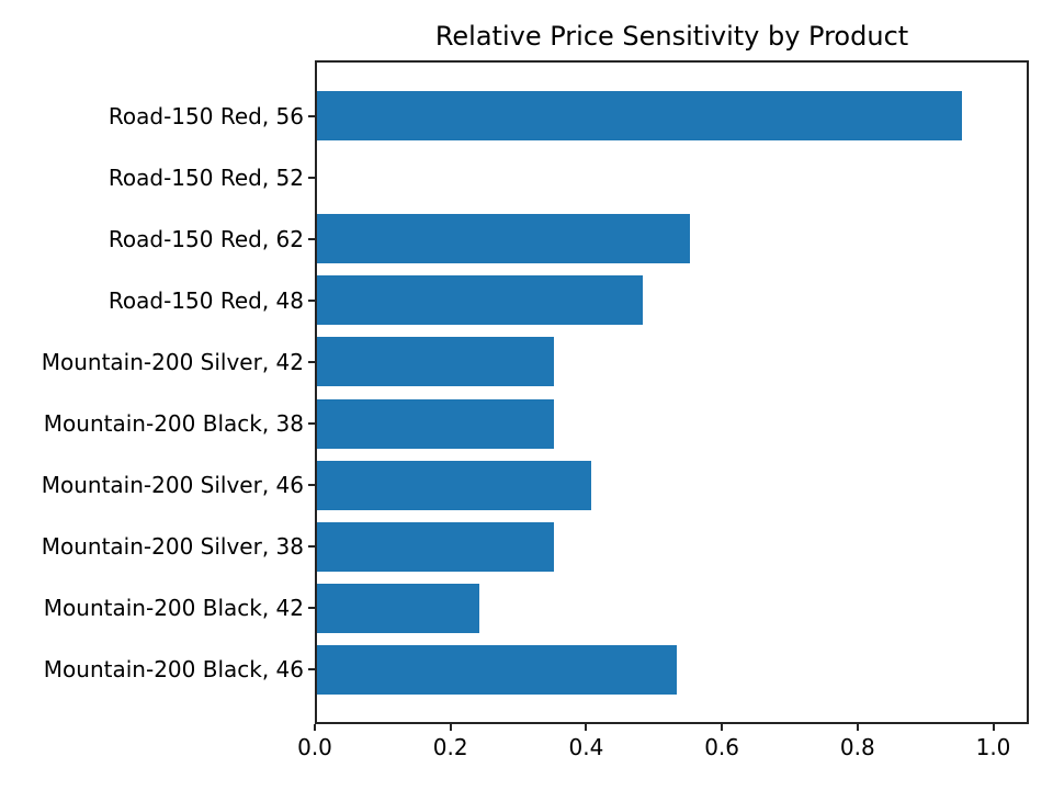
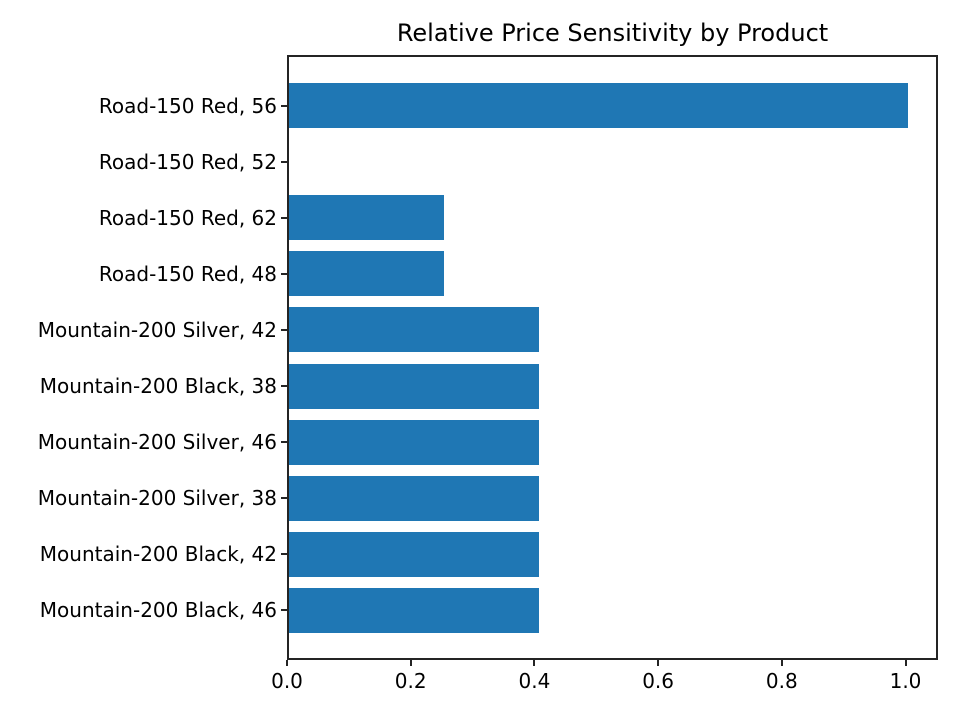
Road-150 Red, 56: 0.95 -> 1.00
Road-150 Red, 62: 0.55 -> 0.25
Road-150 Red, 48: 0.48 -> 0.25
Mountain-200 Silver, 42: 0.35 -> 0.41
Mountain-200 Black, 38: 0.35 -> 0.41
Mountain-200 Silver, 38: 0.35 -> 0.41
Mountain-200 Black, 42: 0.24 -> 0.41
Mountain-200 Black, 46: 0.53 -> 0.41
